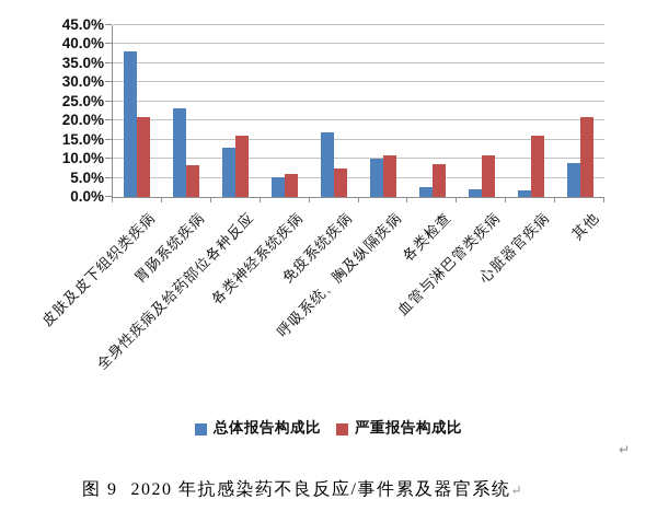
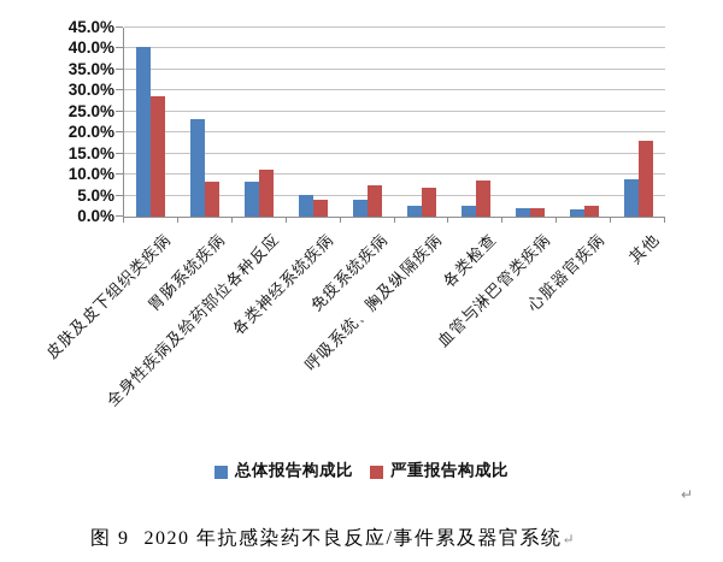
总体报告构成比/皮肤及皮下组织类疾病: 38% -> 40%
严重报告构成比/皮肤及皮下组织类疾病: 21% -> 29%
总体报告构成比/全身性疾病及给药部位各种反应: 13% -> 8%
严重报告构成比/全身性疾病及给药部位各种反应: 16% -> 11%
严重报告构成比/各类神经系统疾病: 6% -> 4%
总体报告构成比/免疫系统疾病: 17% -> 4%
总体报告构成比/呼吸系统、胸及纵隔疾病: 10% -> 3%
严重报告构成比/呼吸系统、胸及纵隔疾病: 11% -> 7%
严重报告构成比/血管与淋巴管类疾病: 11% -> 2%
严重报告构成比/心脏器官疾病: 16% -> 3%
严重报告构成比/其他: 21% -> 18%
